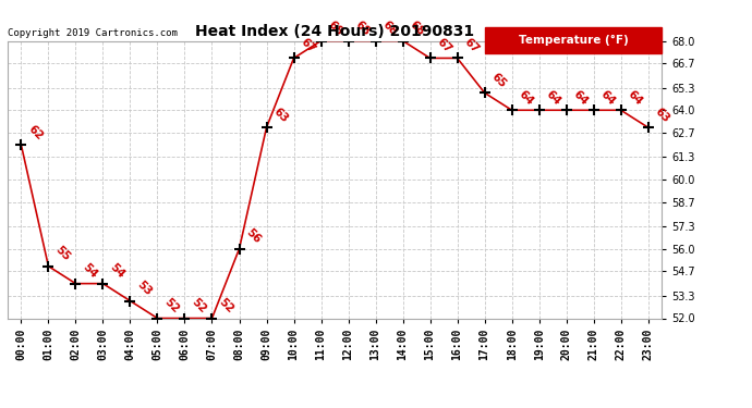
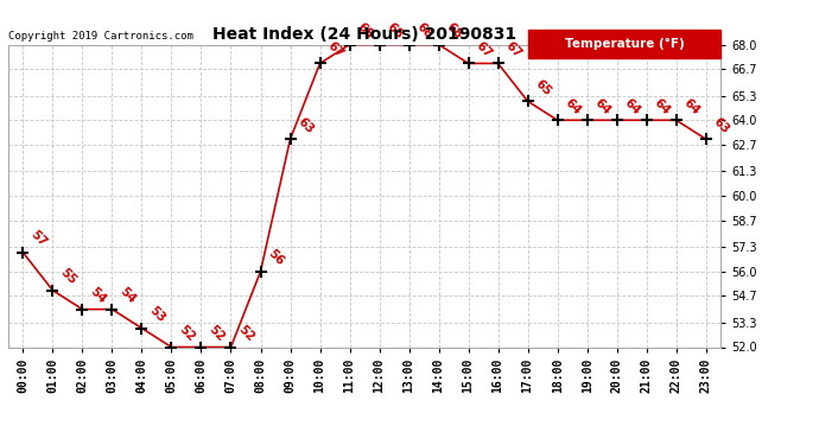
00:00: 62 -> 57
